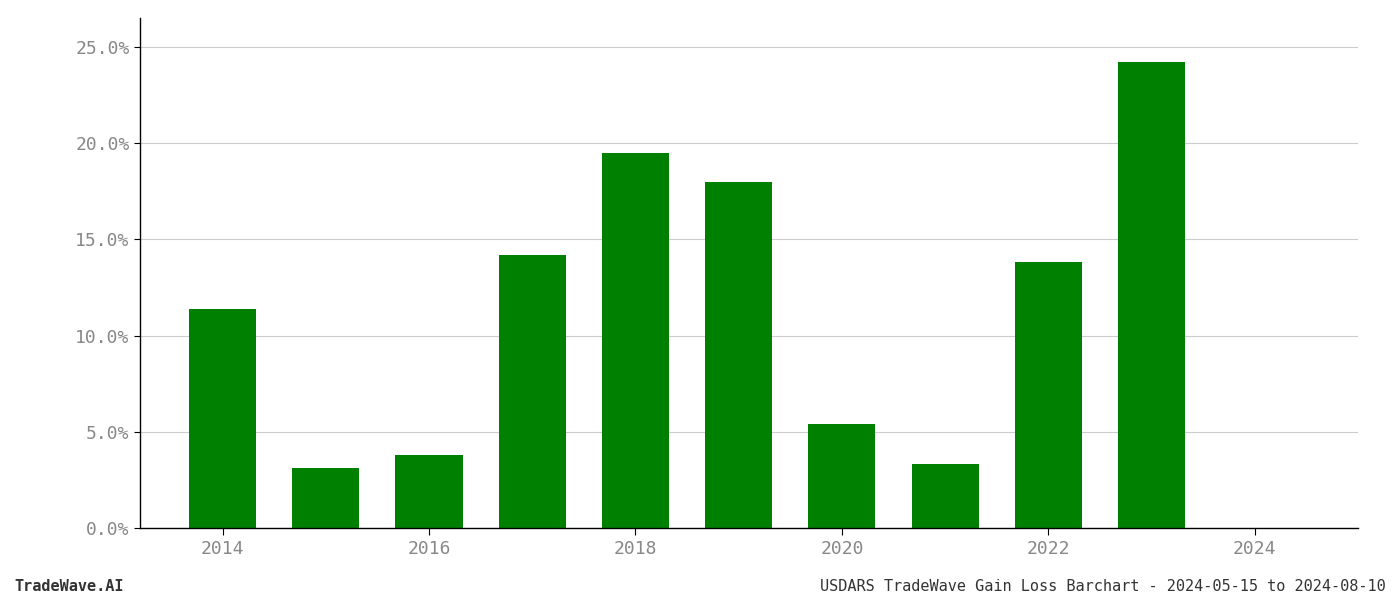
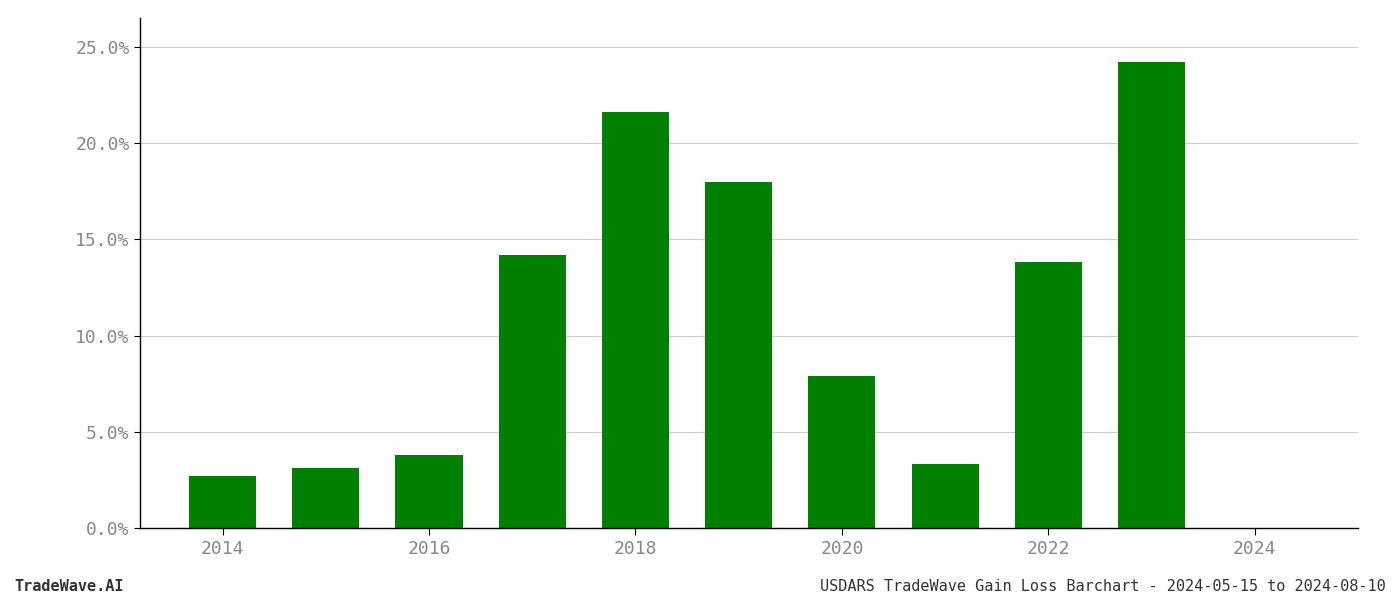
2014: 11.4% -> 2.7%
2018: 19.5% -> 21.6%
2020: 5.4% -> 7.9%
